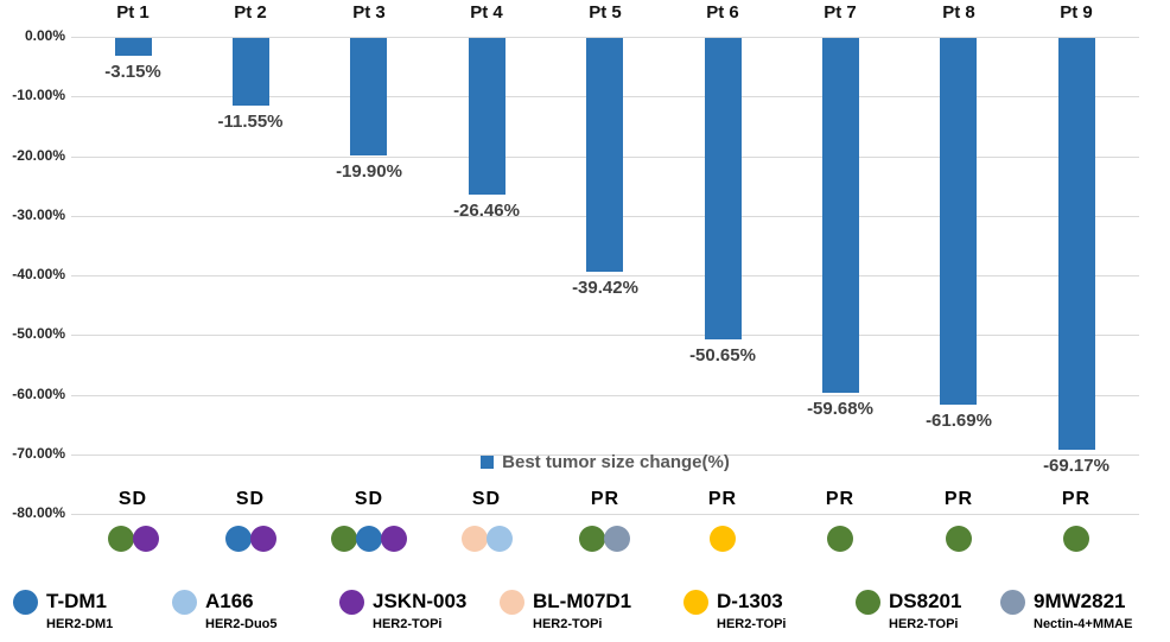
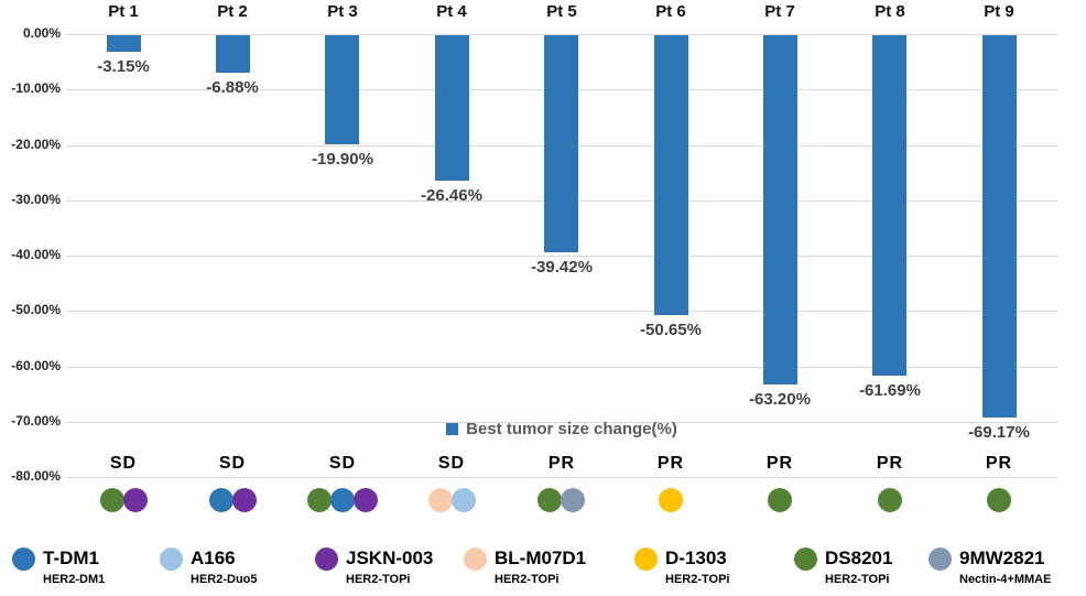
Pt 2: -11.55% -> -6.88%
Pt 7: -59.68% -> -63.20%
